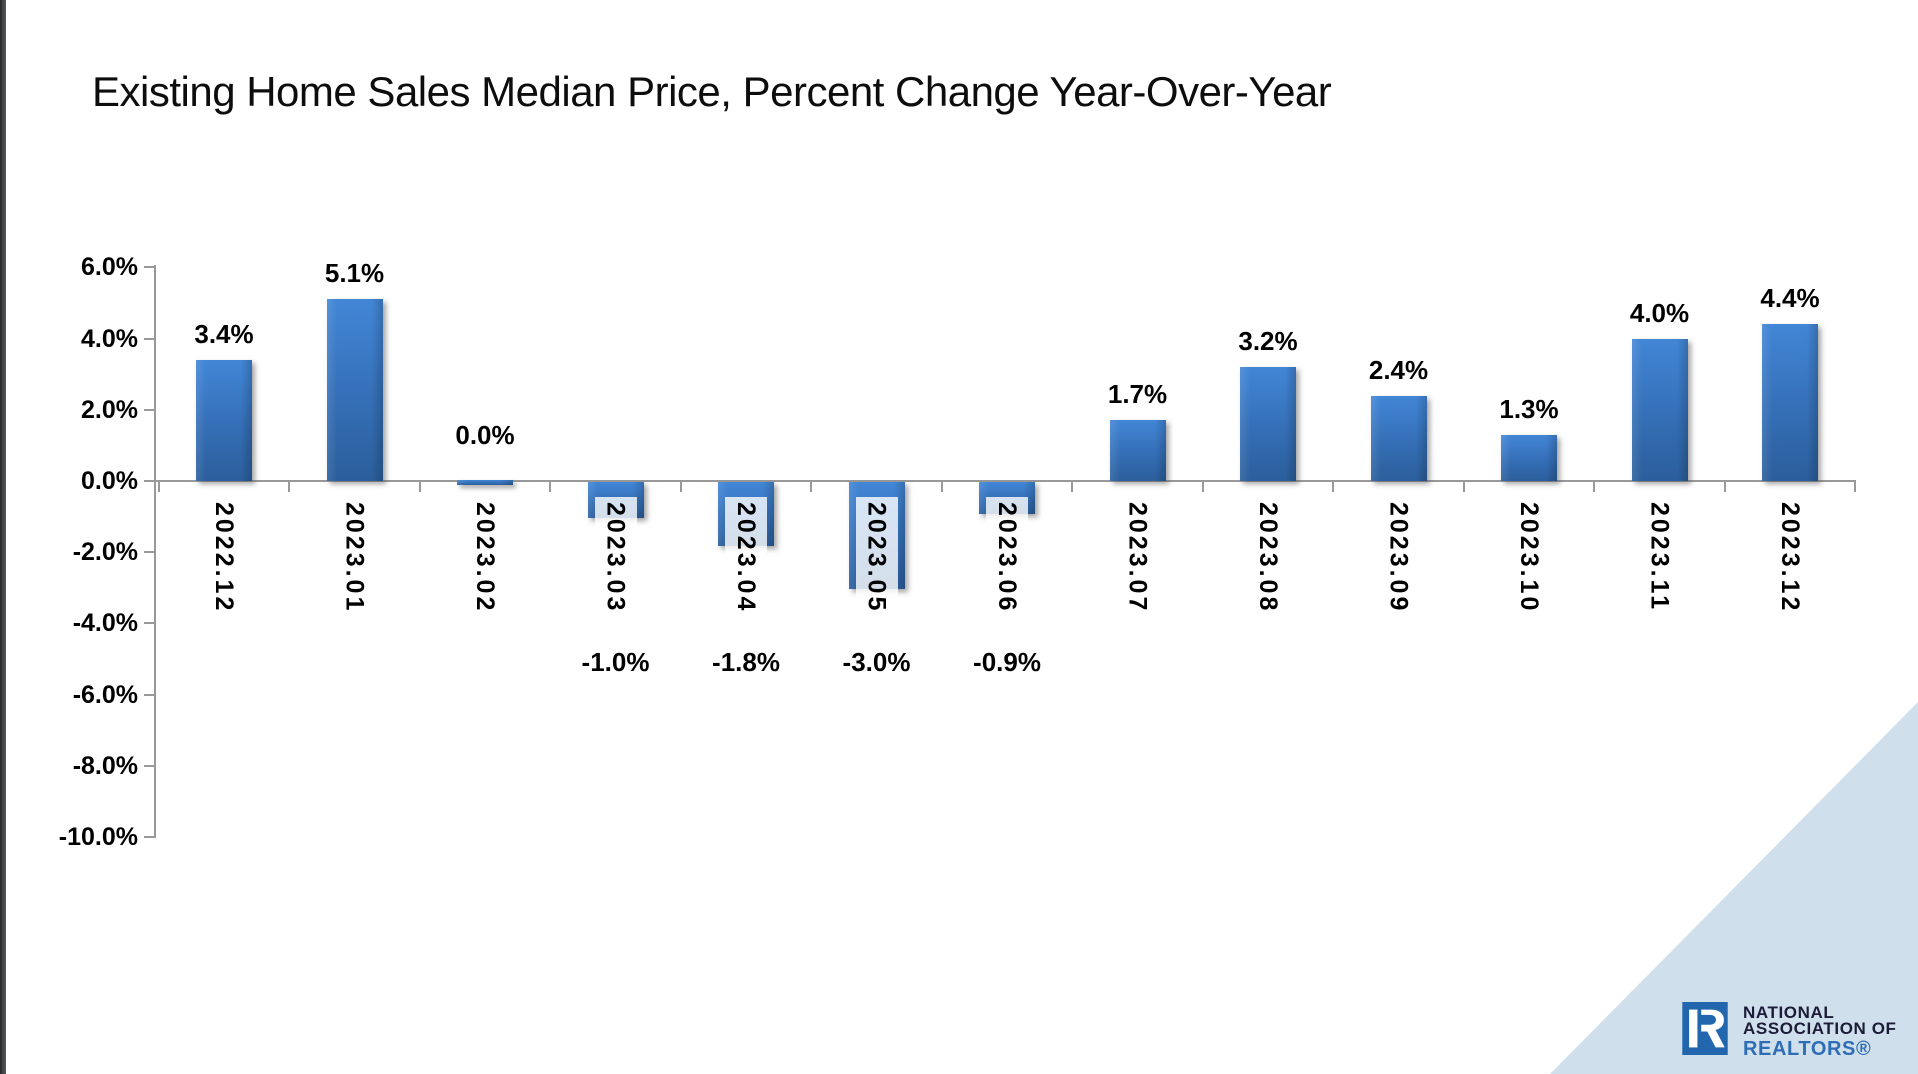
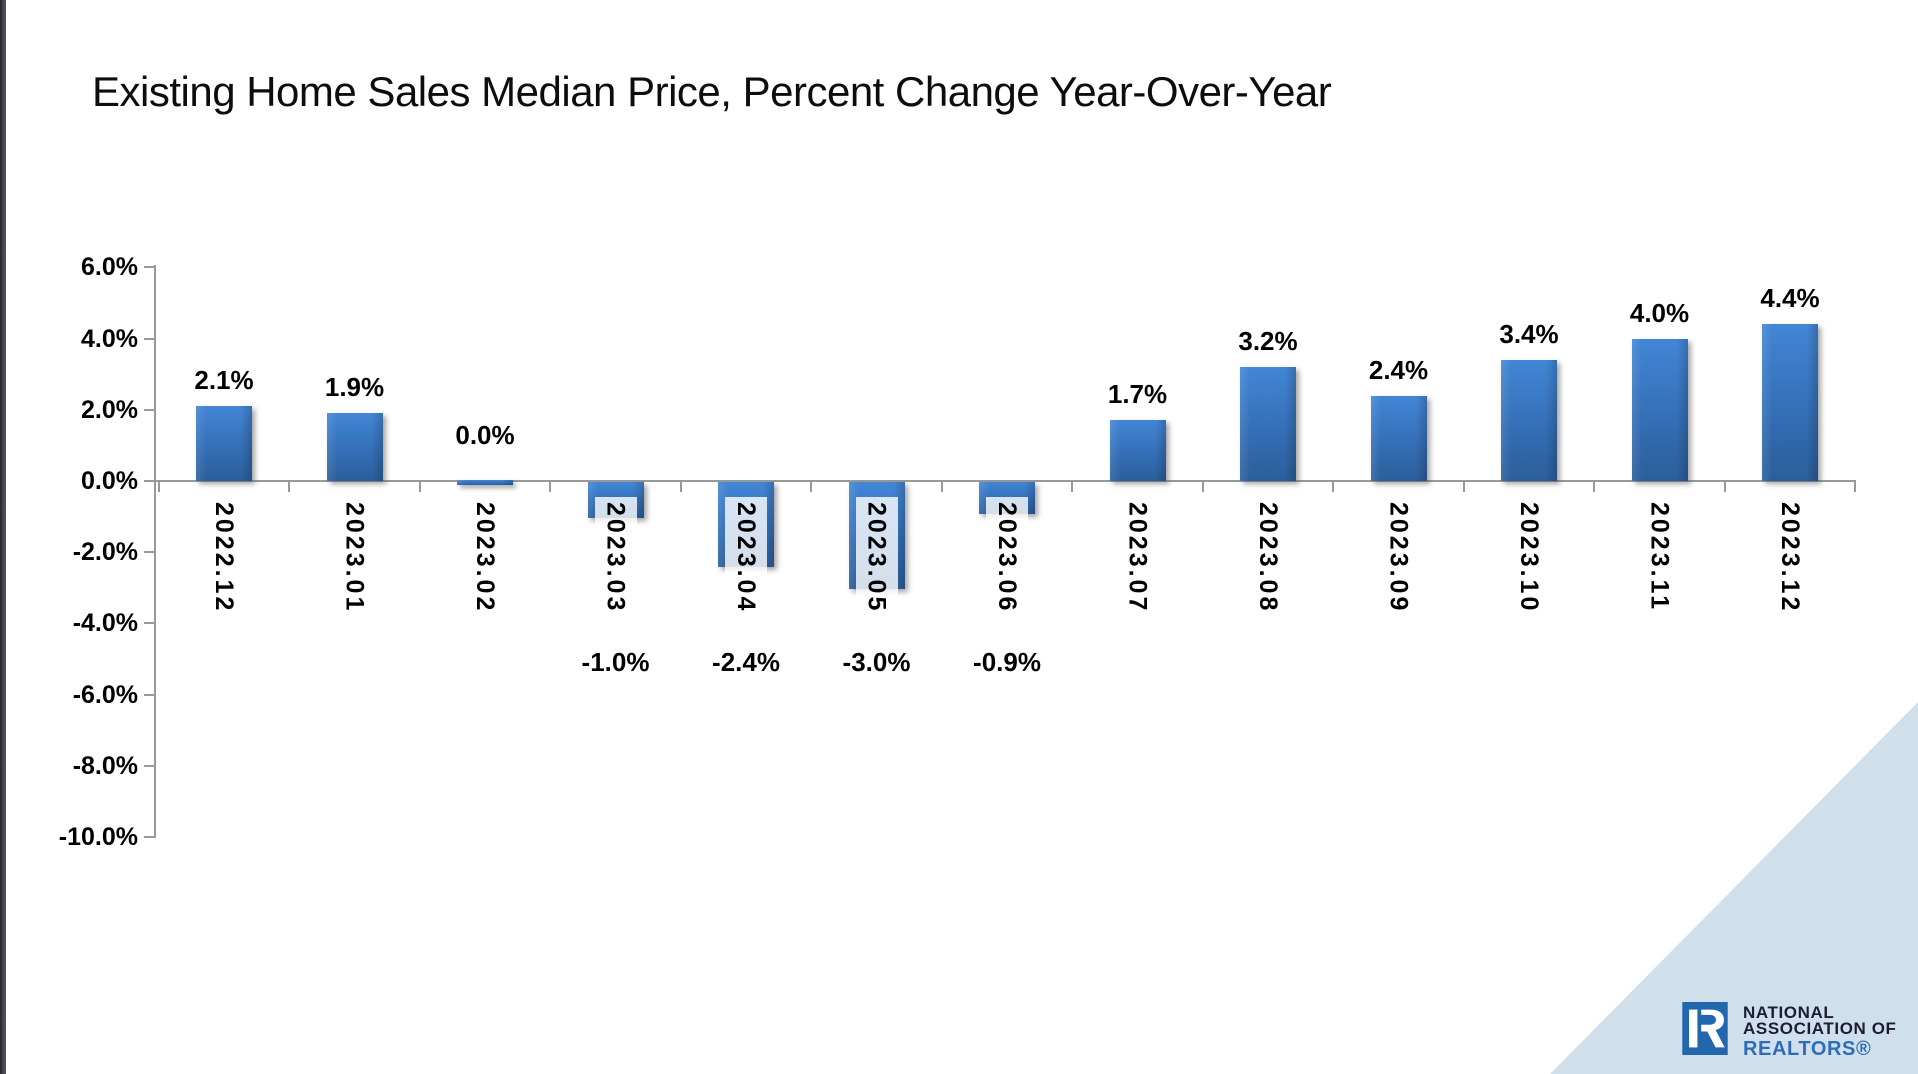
2022.12: 3.4% -> 2.1%
2023.01: 5.1% -> 1.9%
2023.04: -1.8% -> -2.4%
2023.10: 1.3% -> 3.4%
